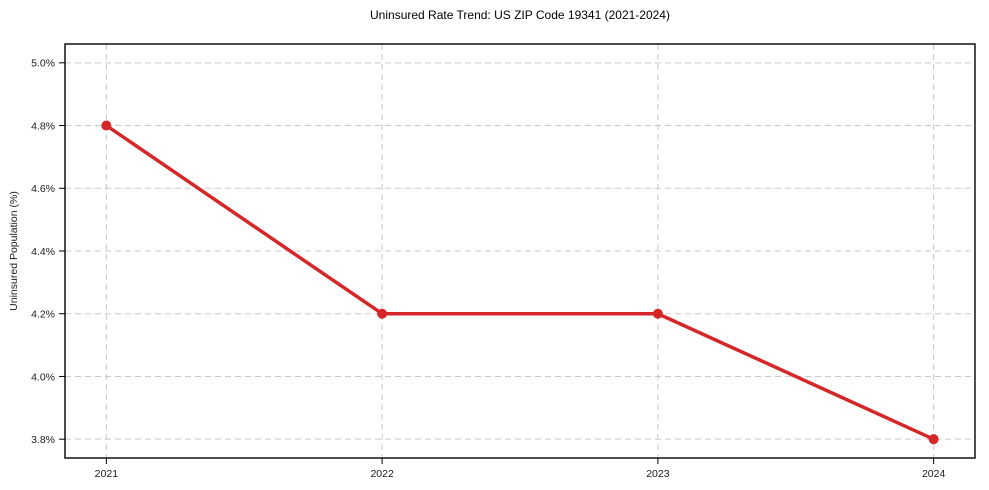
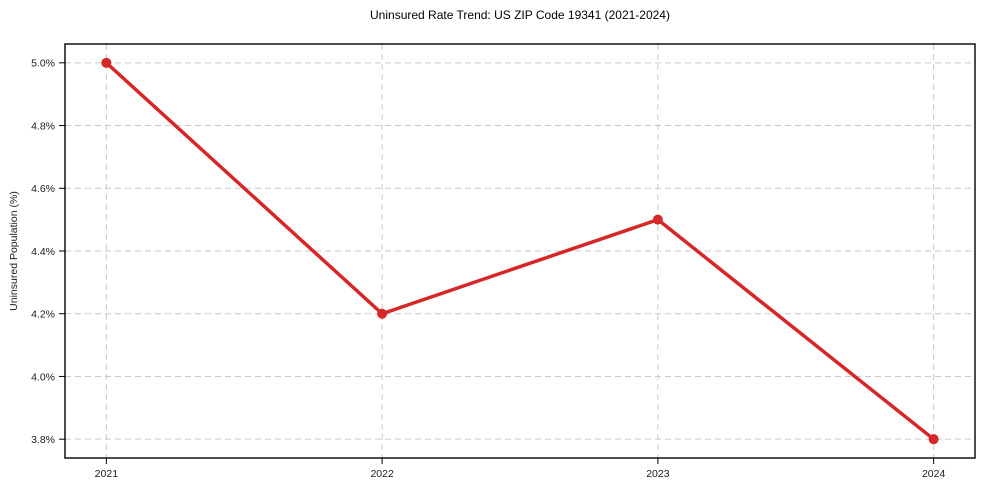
2021: 4.8% -> 5.0%
2023: 4.2% -> 4.5%
